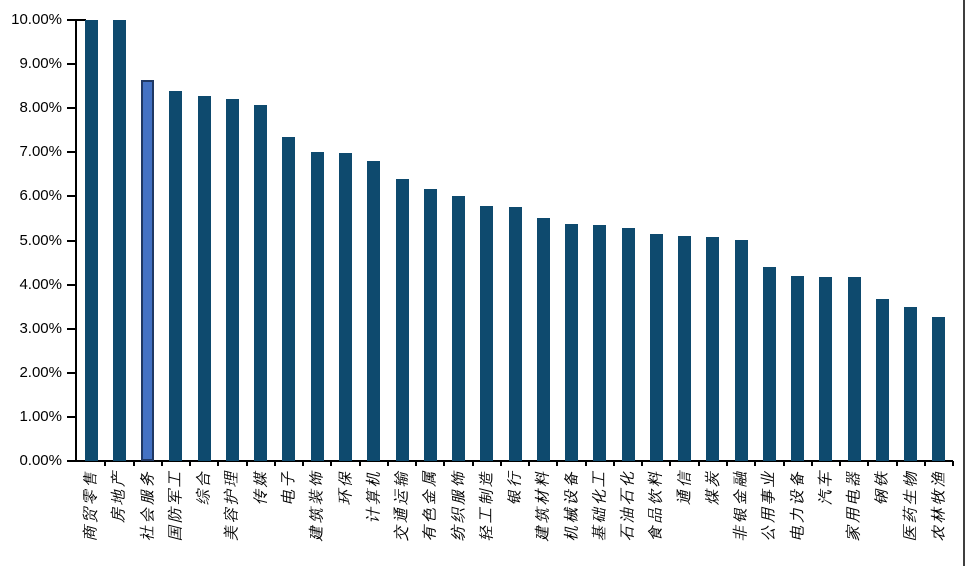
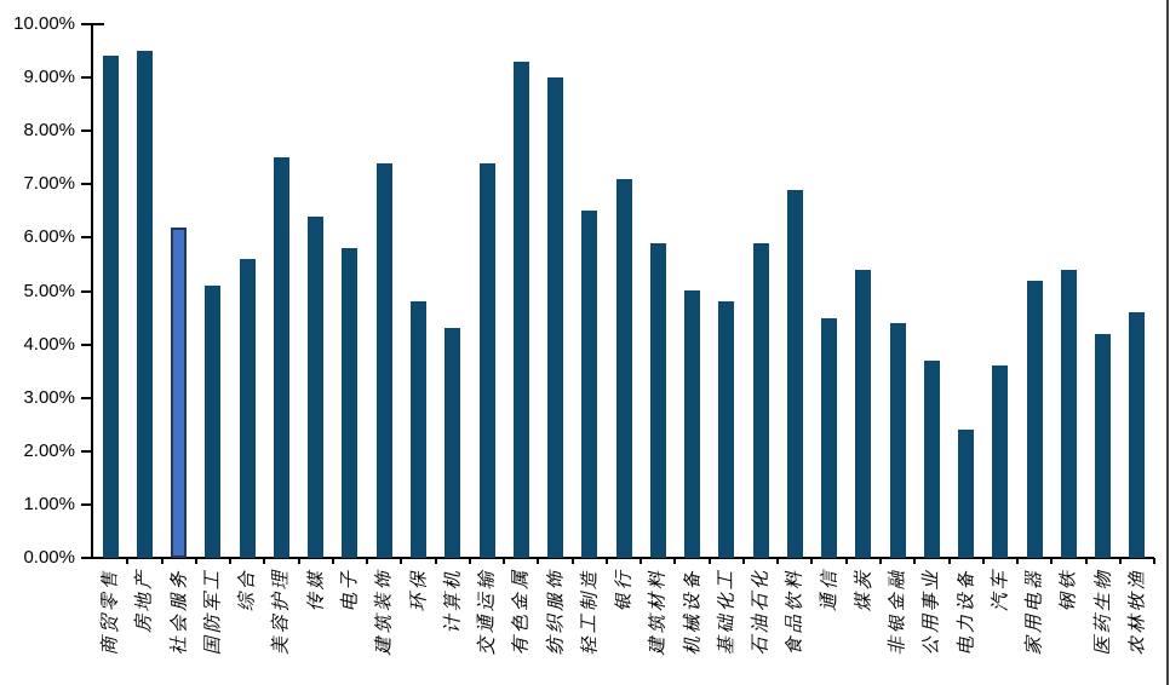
商贸零售: 10.0% -> 9.4%
房地产: 10.0% -> 9.5%
社会服务: 8.7% -> 6.2%
国防军工: 8.4% -> 5.1%
综合: 8.3% -> 5.6%
美容护理: 8.2% -> 7.5%
传媒: 8.1% -> 6.4%
电子: 7.3% -> 5.8%
建筑装饰: 7.0% -> 7.4%
环保: 7.0% -> 4.8%
计算机: 6.8% -> 4.3%
交通运输: 6.4% -> 7.4%
有色金属: 6.2% -> 9.3%
纺织服饰: 6.0% -> 9.0%
轻工制造: 5.8% -> 6.5%
银行: 5.8% -> 7.1%
建筑材料: 5.5% -> 5.9%
机械设备: 5.4% -> 5.0%
基础化工: 5.3% -> 4.8%
石油石化: 5.3% -> 5.9%
食品饮料: 5.1% -> 6.9%
通信: 5.1% -> 4.5%
煤炭: 5.1% -> 5.4%
非银金融: 5.0% -> 4.4%
公用事业: 4.4% -> 3.7%
电力设备: 4.2% -> 2.4%
汽车: 4.2% -> 3.6%
家用电器: 4.2% -> 5.2%
钢铁: 3.7% -> 5.4%
医药生物: 3.5% -> 4.2%
农林牧渔: 3.3% -> 4.6%
